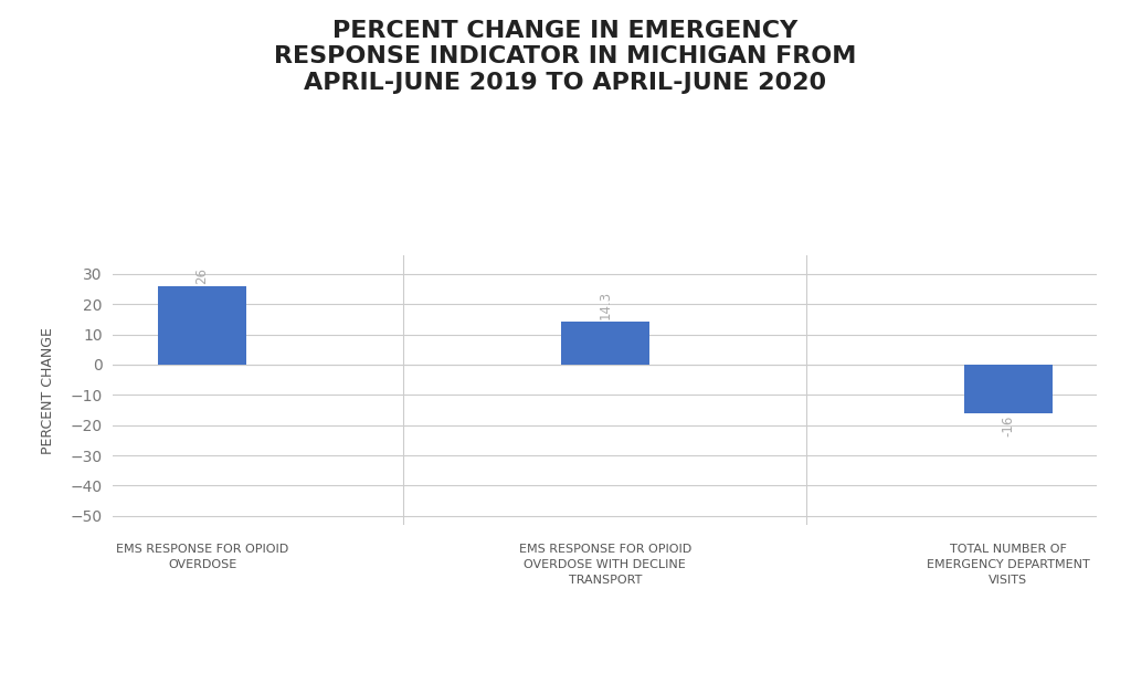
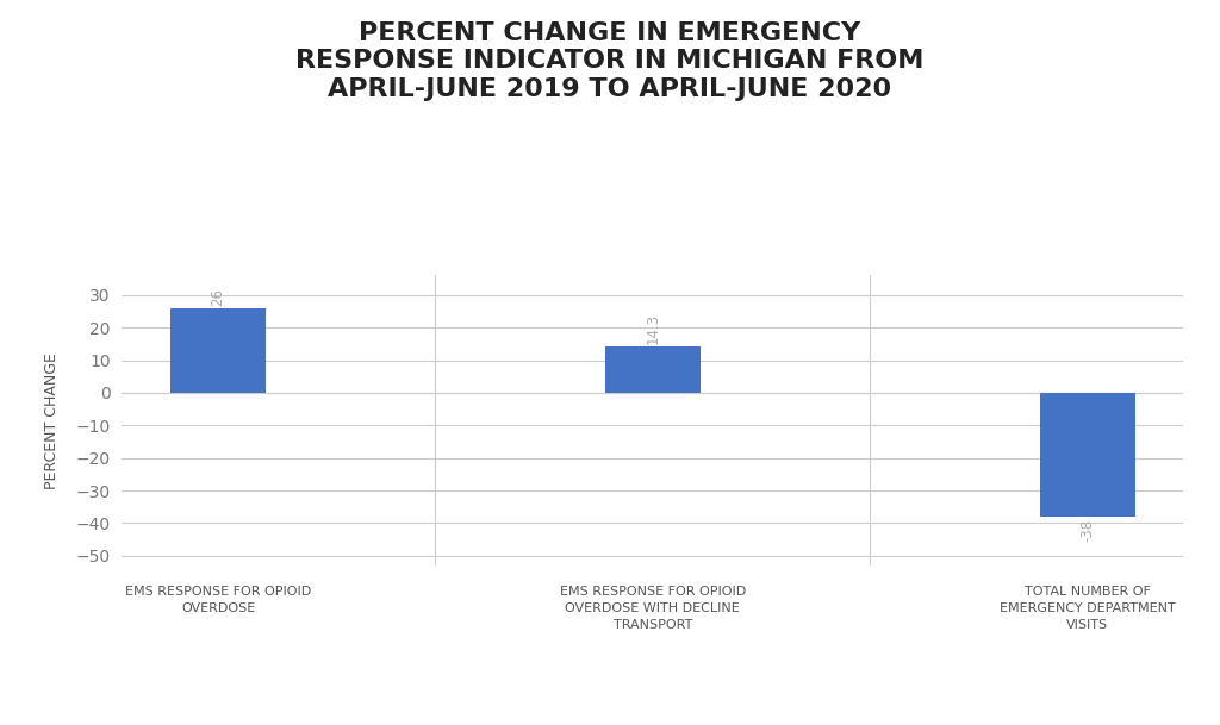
TOTAL NUMBER OF EMERGENCY DEPARTMENT VISITS: -16 -> -38
